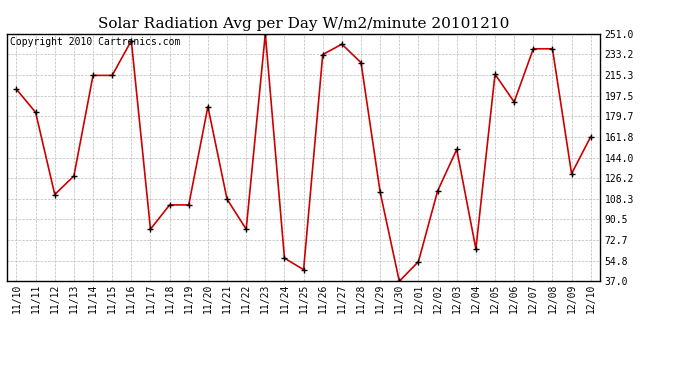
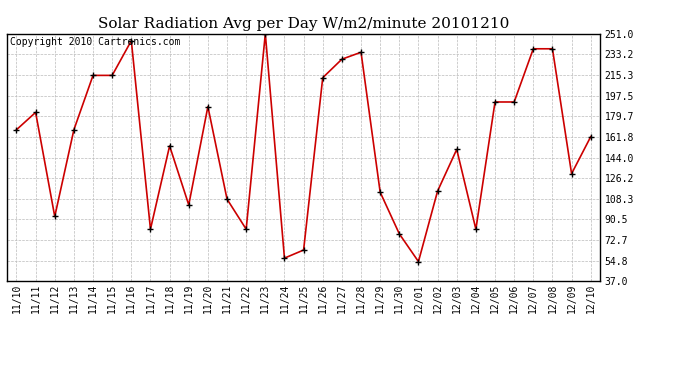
11/10: 203 -> 168
11/12: 112 -> 93
11/13: 128 -> 168
11/18: 103 -> 154
11/25: 47 -> 64
11/26: 233 -> 213
11/27: 242 -> 229
11/28: 226 -> 235
11/30: 37 -> 78
12/04: 65 -> 82
12/05: 216 -> 192
